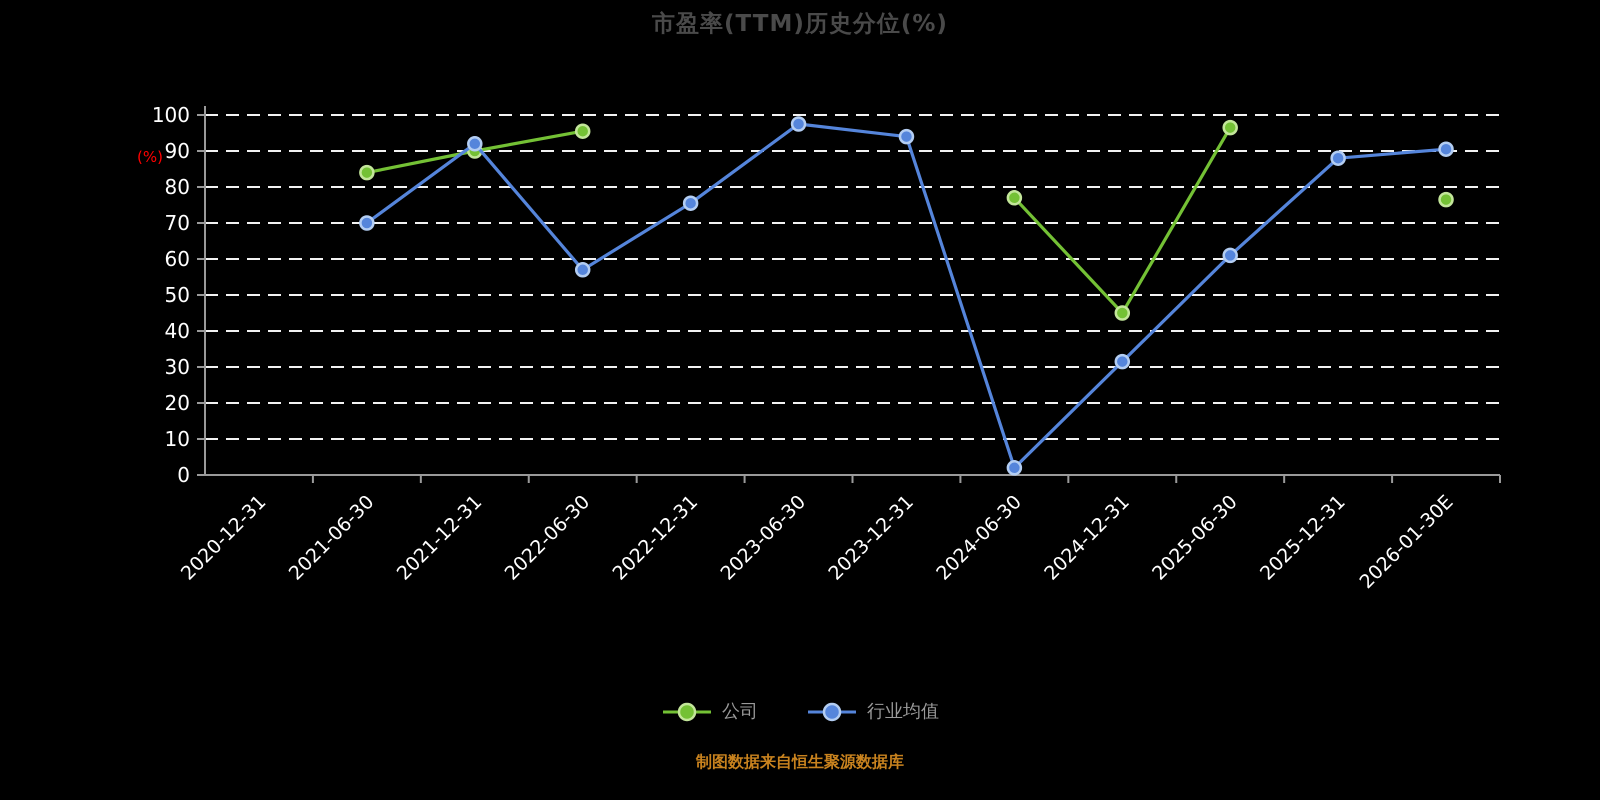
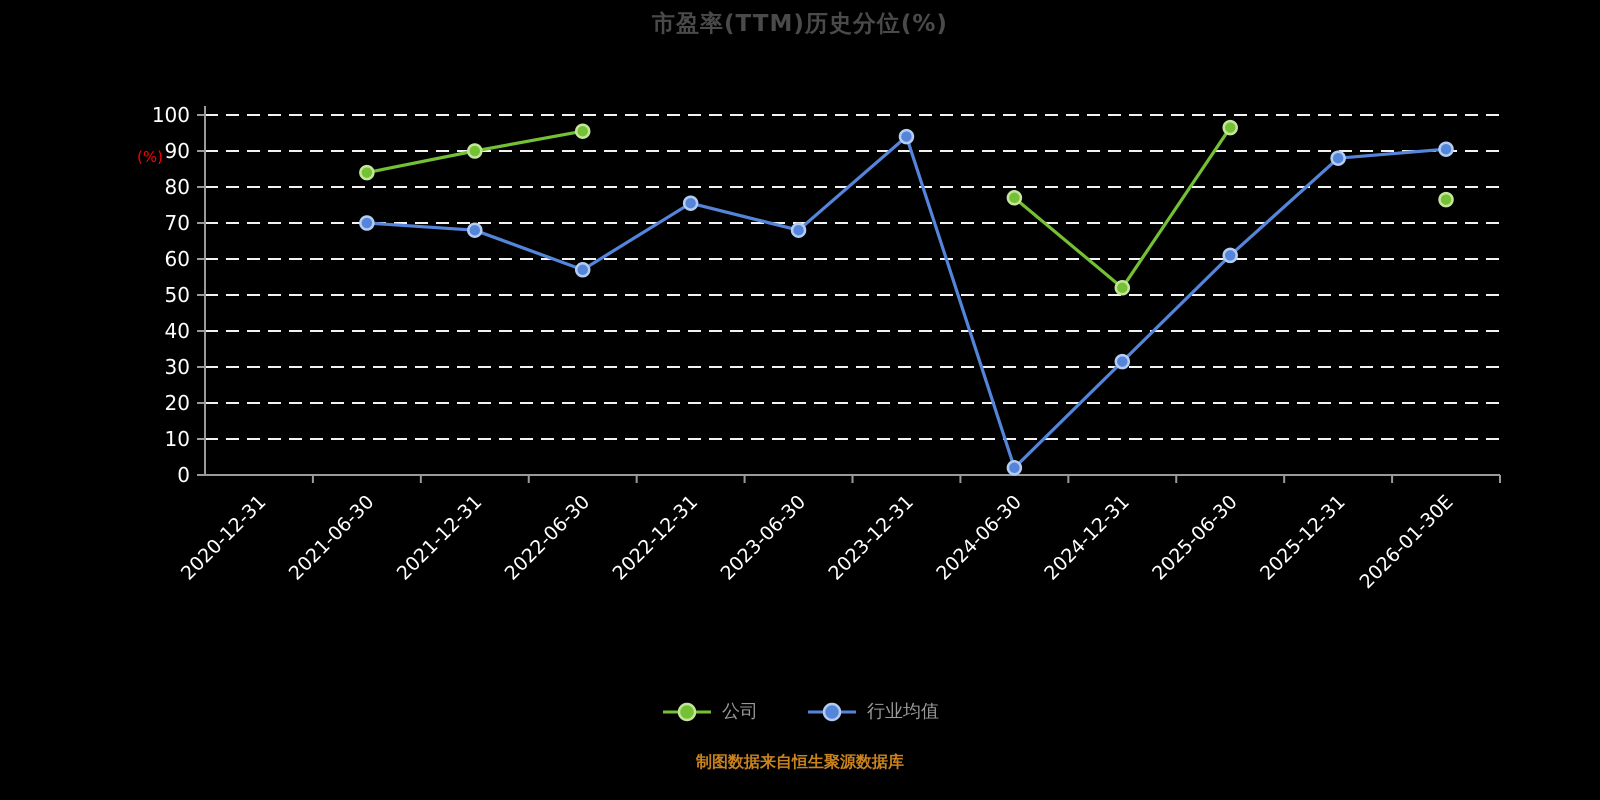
行业均值/2021-12-31: 92 -> 68
行业均值/2023-06-30: 98 -> 68
公司/2024-12-31: 45 -> 52
